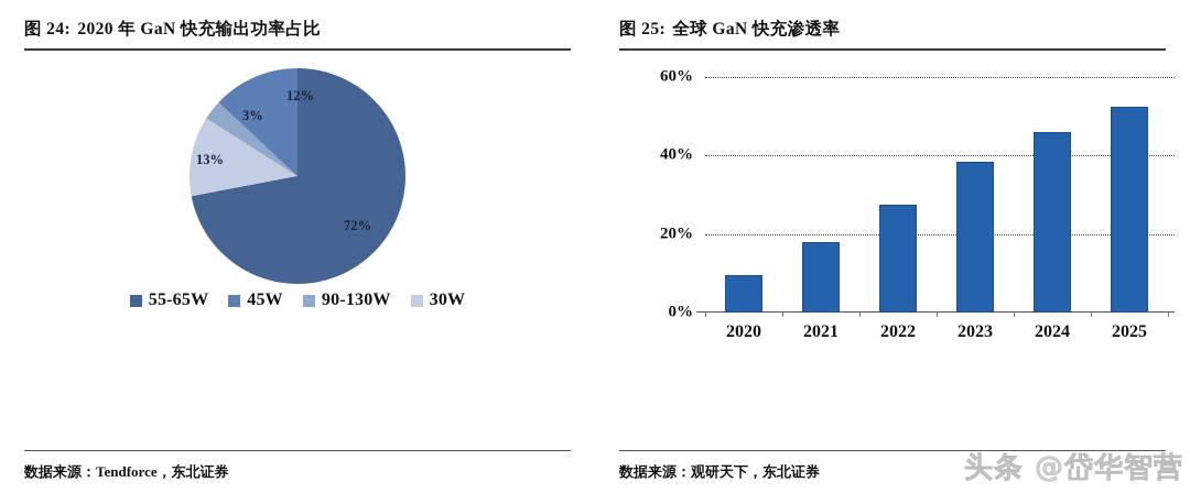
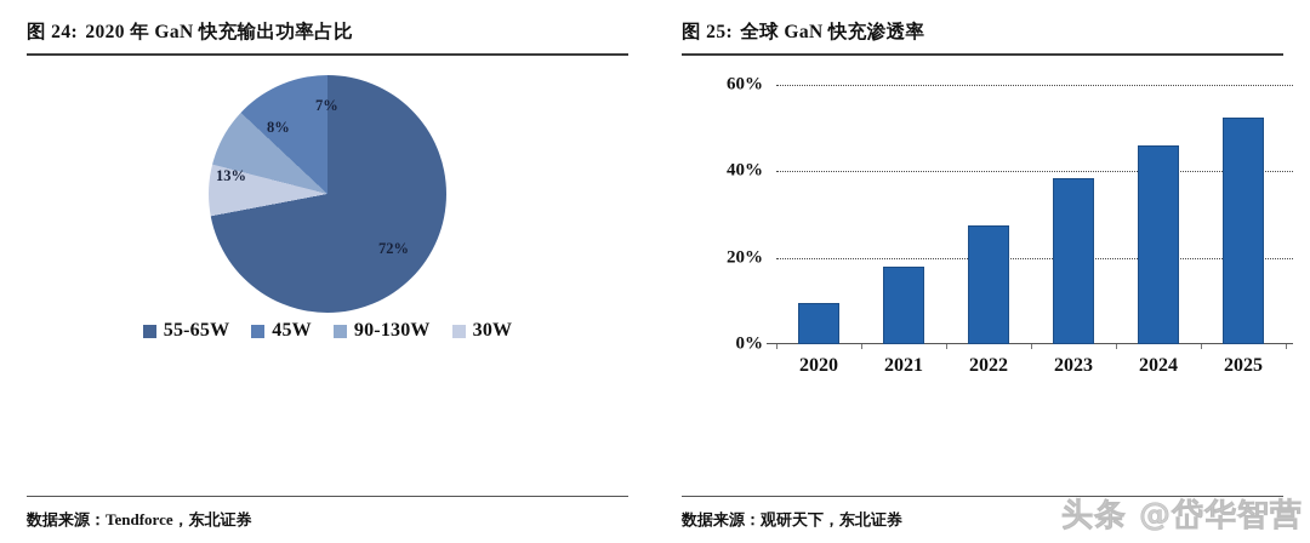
2020 年 GaN 快充输出功率占比/90-130W: 3% -> 8%
2020 年 GaN 快充输出功率占比/30W: 12% -> 7%
